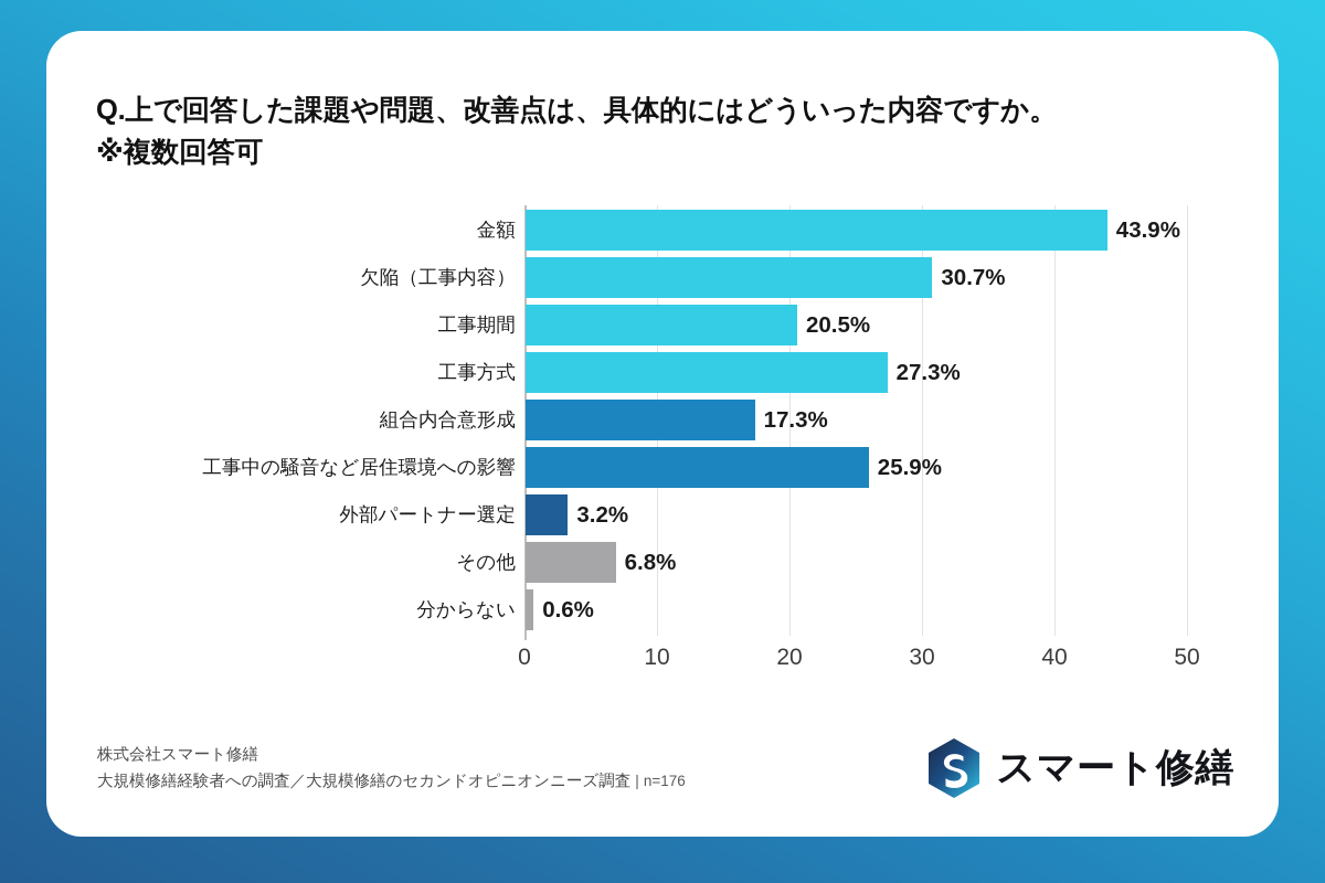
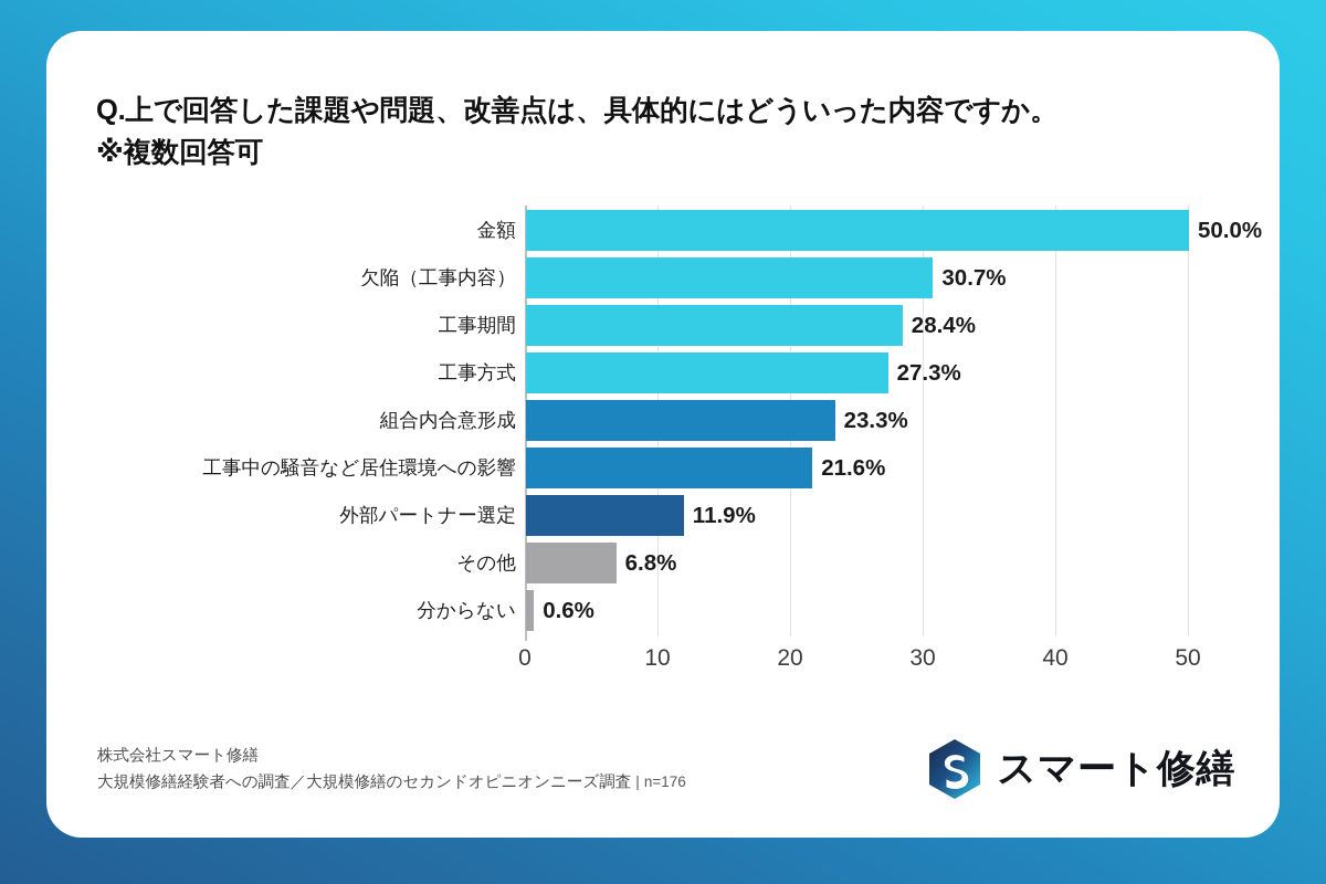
金額: 43.9% -> 50.0%
工事期間: 20.5% -> 28.4%
組合内合意形成: 17.3% -> 23.3%
工事中の騒音など居住環境への影響: 25.9% -> 21.6%
外部パートナー選定: 3.2% -> 11.9%
